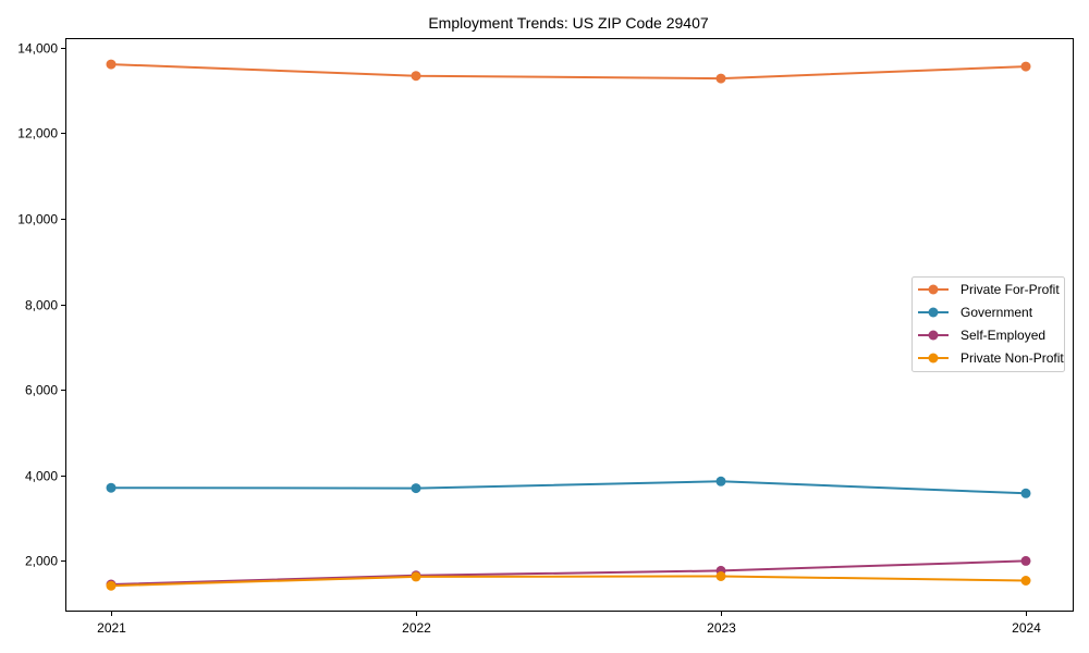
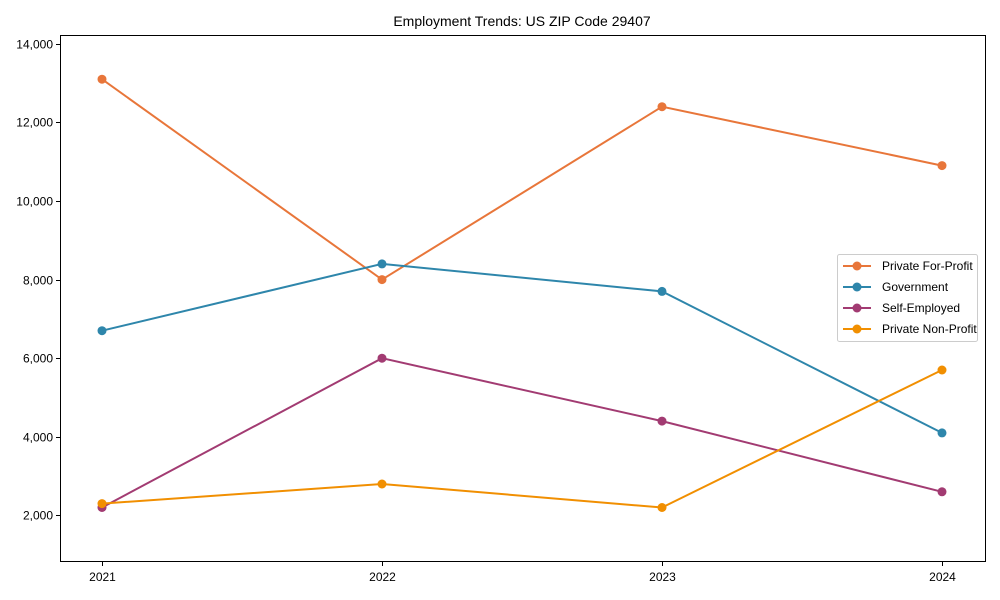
Private For-Profit/2021: 13600 -> 13100
Government/2021: 3700 -> 6700
Self-Employed/2021: 1400 -> 2200
Private Non-Profit/2021: 1400 -> 2300
Private For-Profit/2022: 13300 -> 8000
Government/2022: 3700 -> 8400
Self-Employed/2022: 1700 -> 6000
Private Non-Profit/2022: 1600 -> 2800
Private For-Profit/2023: 13300 -> 12400
Government/2023: 3900 -> 7700
Self-Employed/2023: 1800 -> 4400
Private Non-Profit/2023: 1600 -> 2200
Private For-Profit/2024: 13600 -> 10900
Government/2024: 3600 -> 4100
Self-Employed/2024: 2000 -> 2600
Private Non-Profit/2024: 1500 -> 5700
